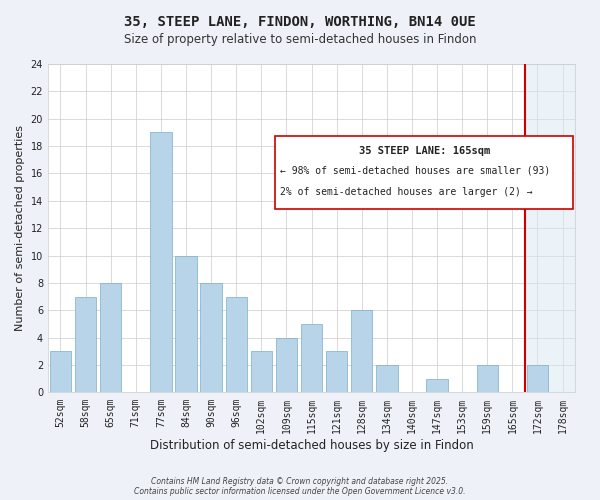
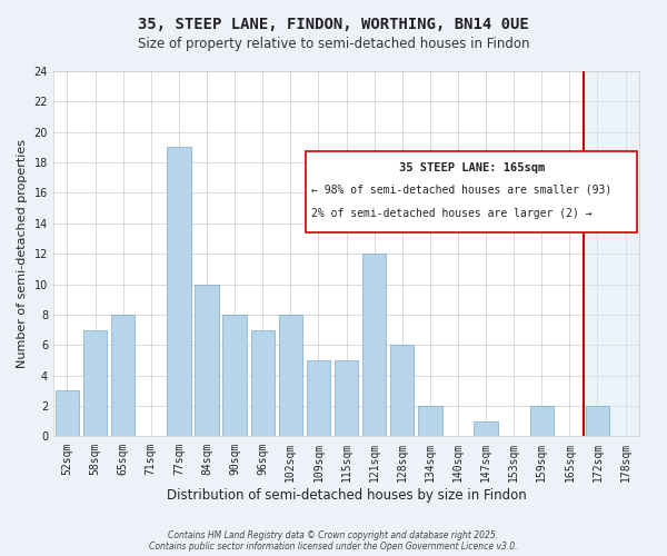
102sqm: 3 -> 8
109sqm: 4 -> 5
121sqm: 3 -> 12
